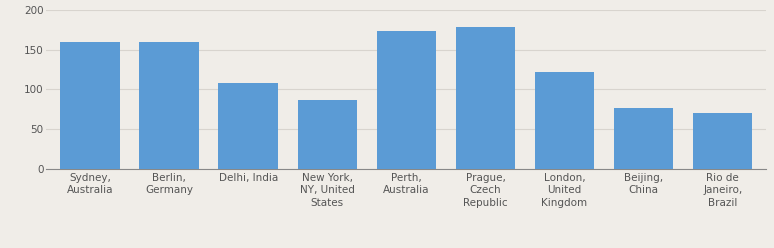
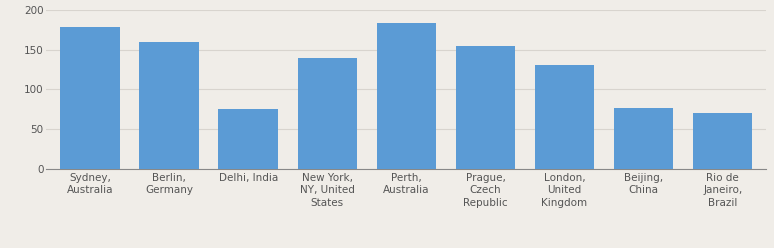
Sydney, Australia: 160 -> 178
Delhi, India: 108 -> 75
New York, NY, United States: 86 -> 139
Perth, Australia: 174 -> 184
Prague, Czech Republic: 178 -> 155
London, United Kingdom: 122 -> 130
